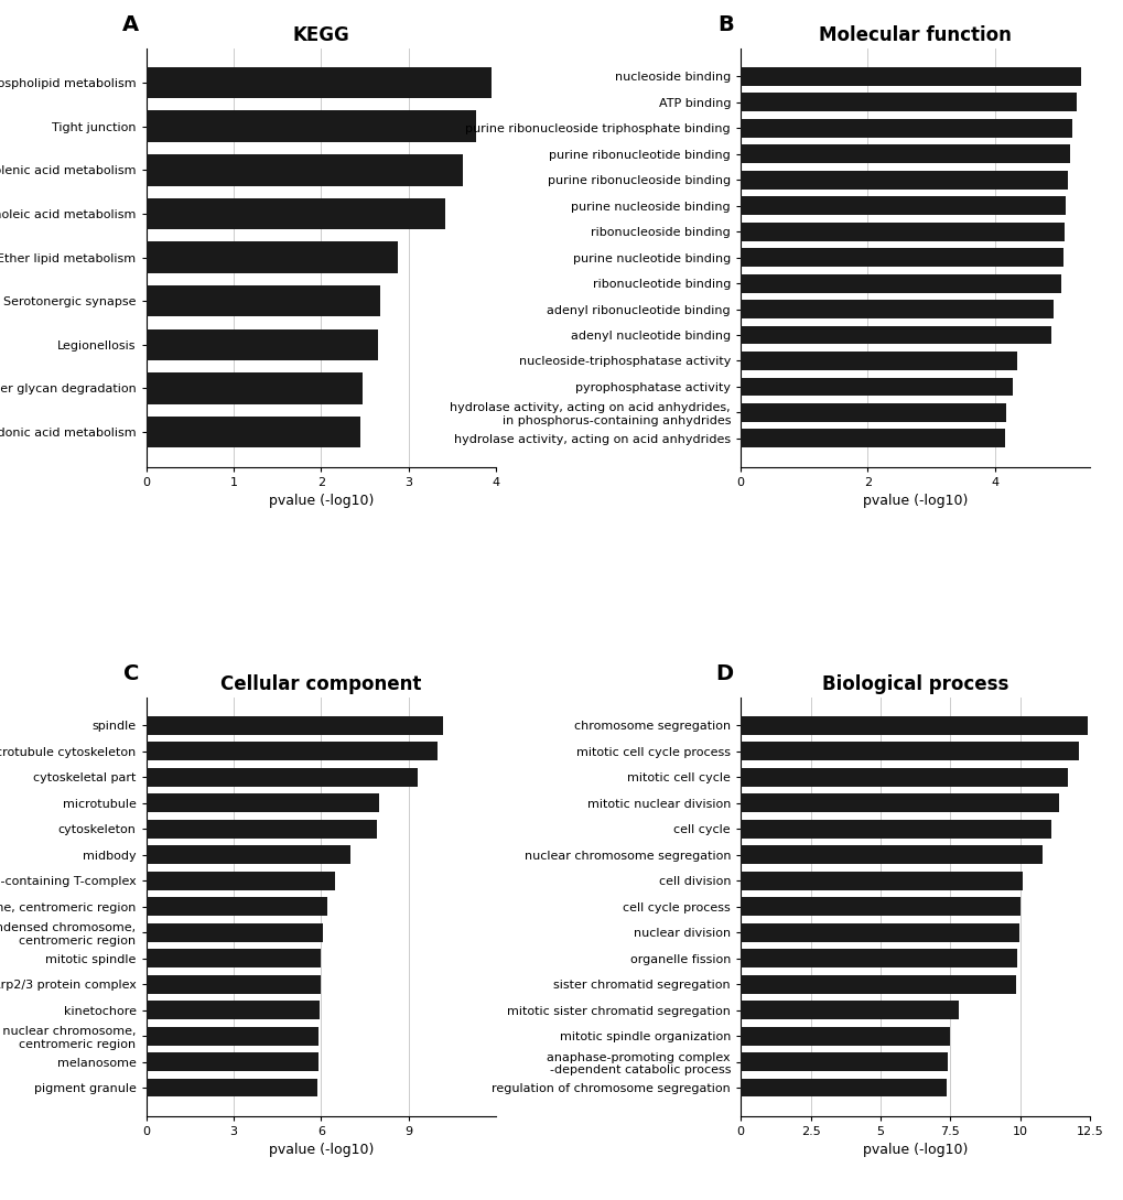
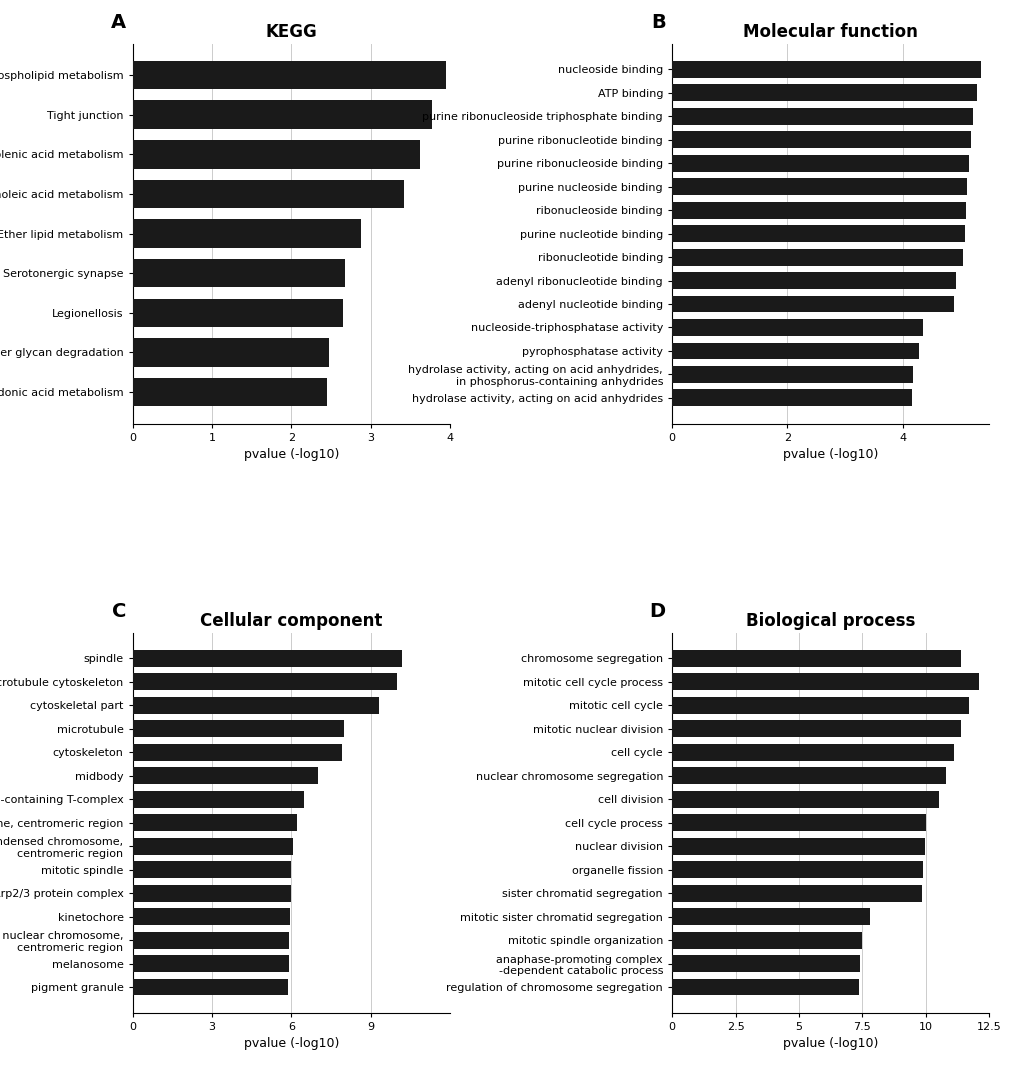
Biological process/chromosome segregation: 12.40 -> 11.40
Biological process/cell division: 10.10 -> 10.50
